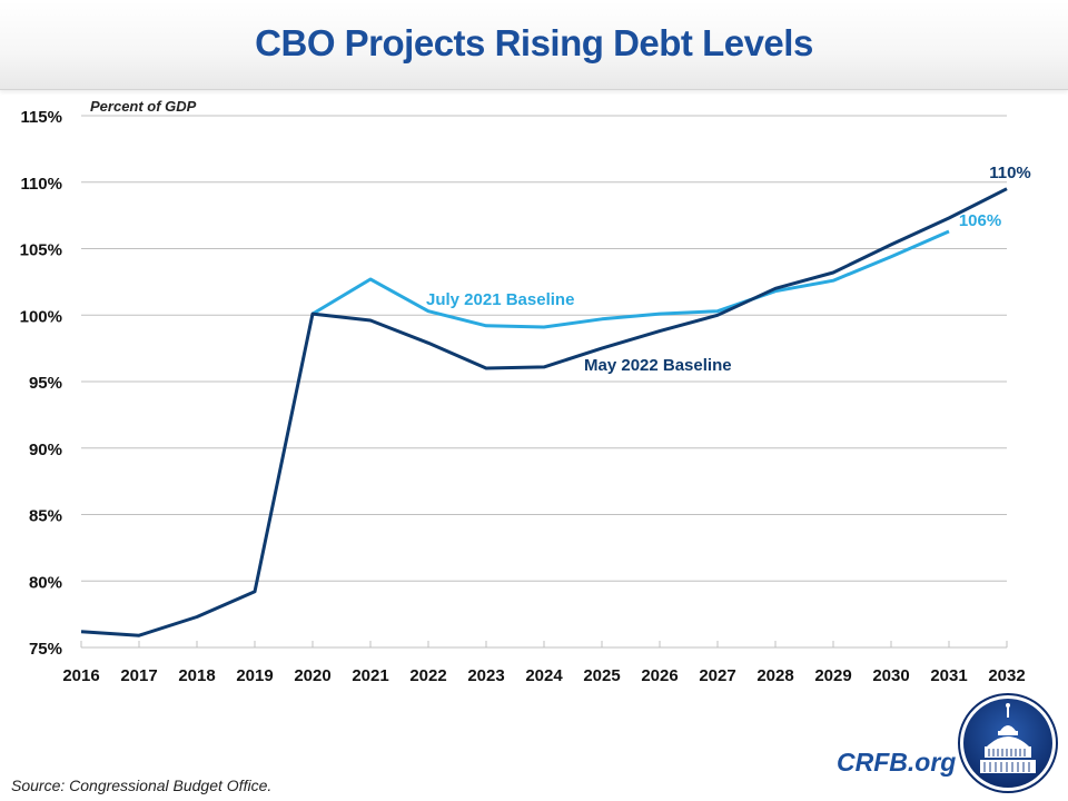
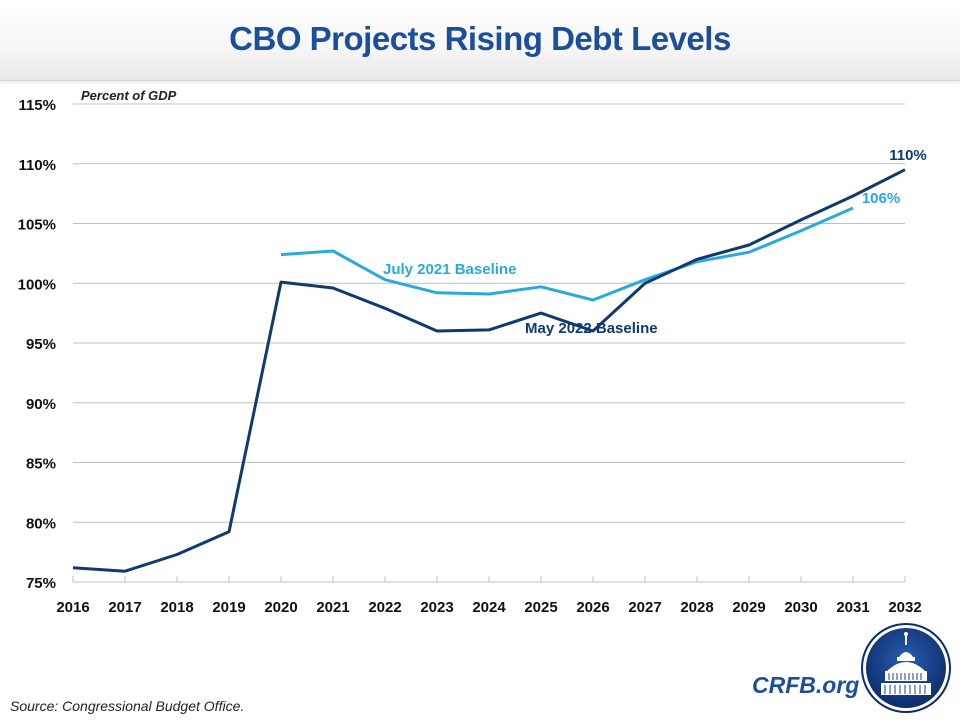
July 2021 Baseline/2020: 100.1% -> 102.4%
May 2022 Baseline/2026: 98.8% -> 96.0%
July 2021 Baseline/2026: 100.1% -> 98.6%
